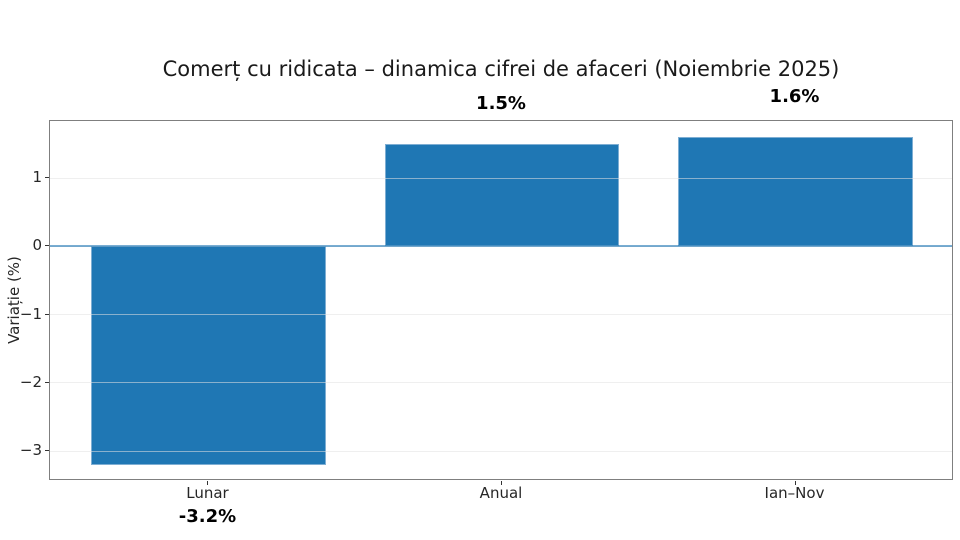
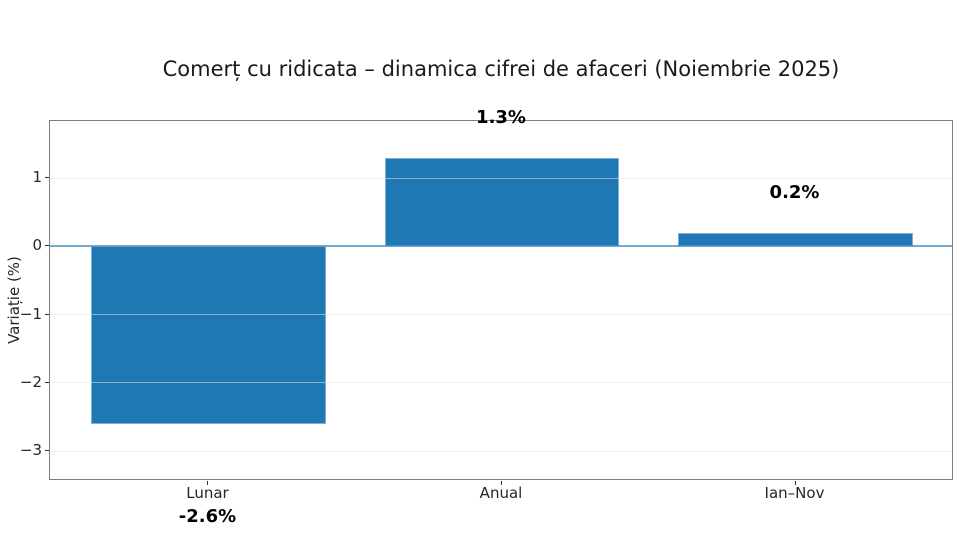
Lunar: -3.2% -> -2.6%
Anual: 1.5% -> 1.3%
Ian–Nov: 1.6% -> 0.2%
